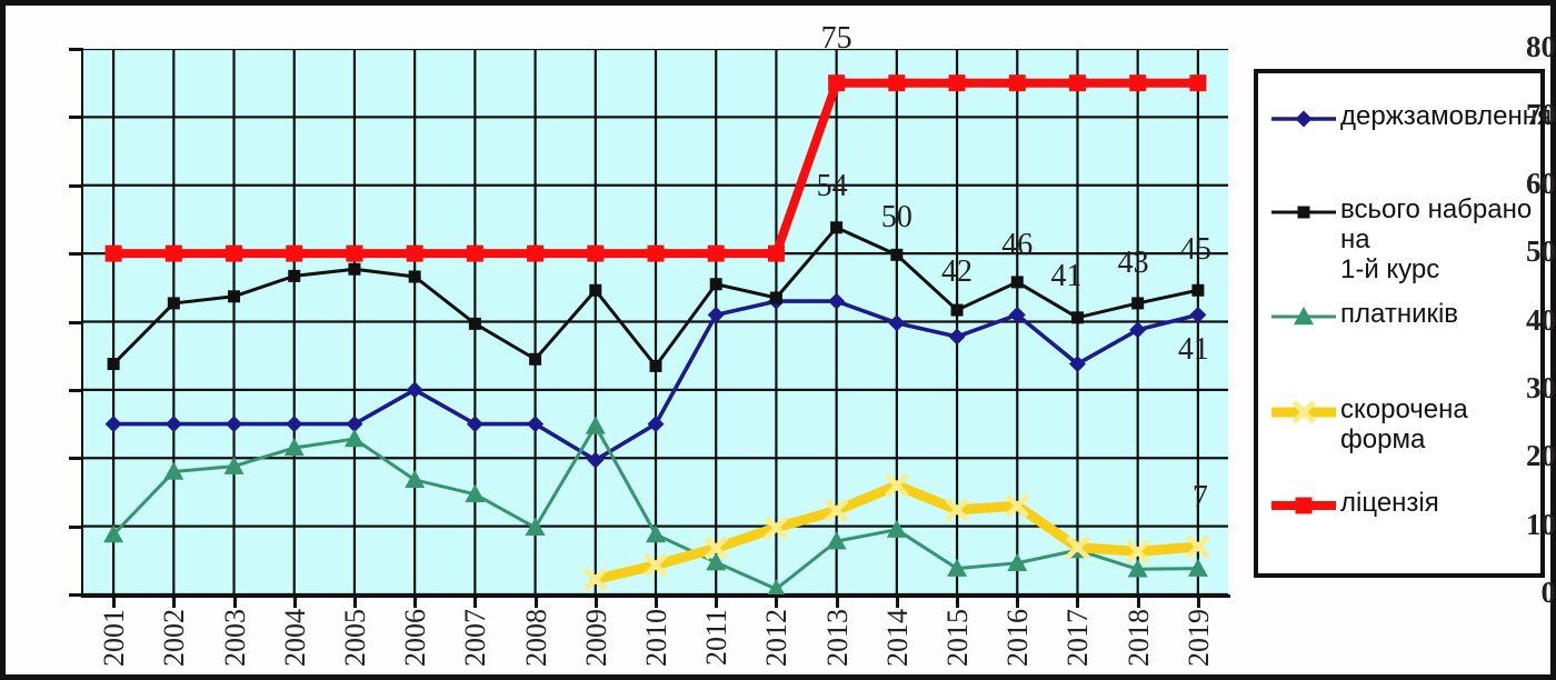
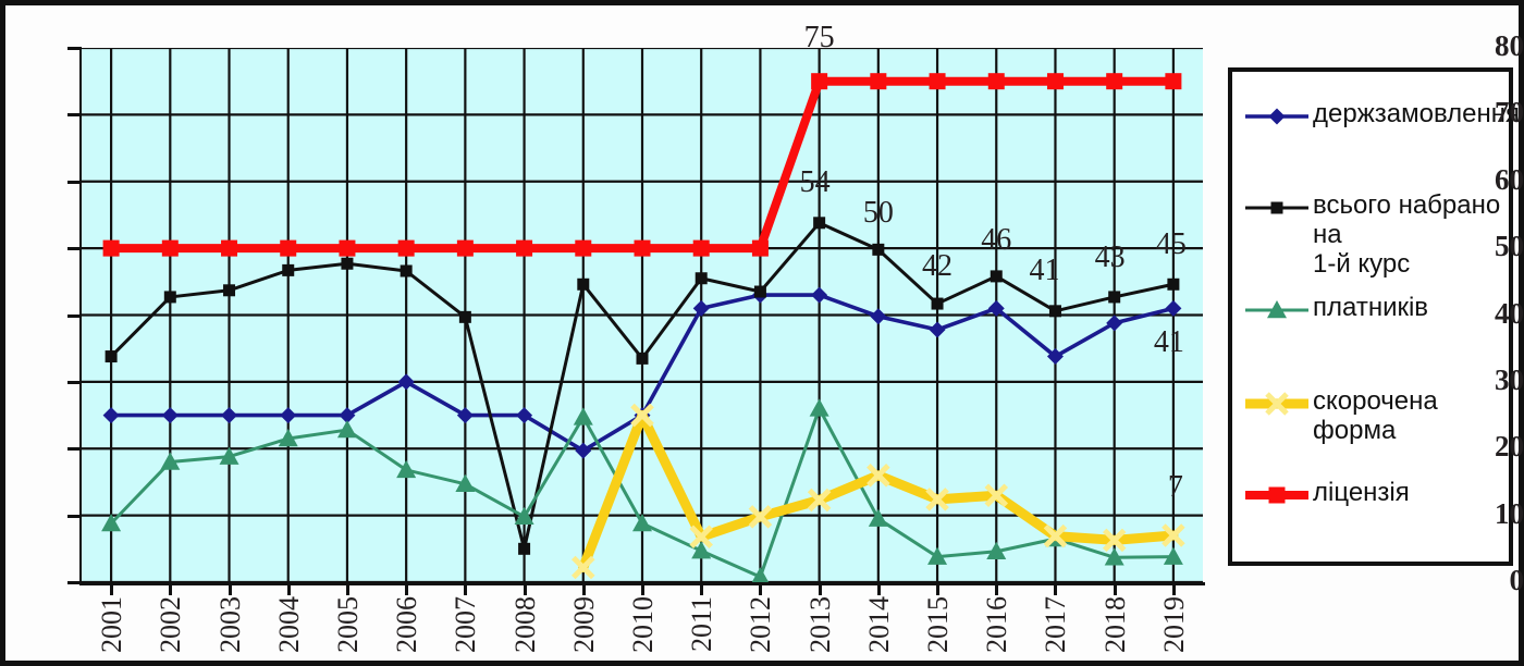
всього набрано на 1-й курс/2008: 34 -> 5
скорочена форма/2010: 4 -> 25
платників/2013: 8 -> 26
